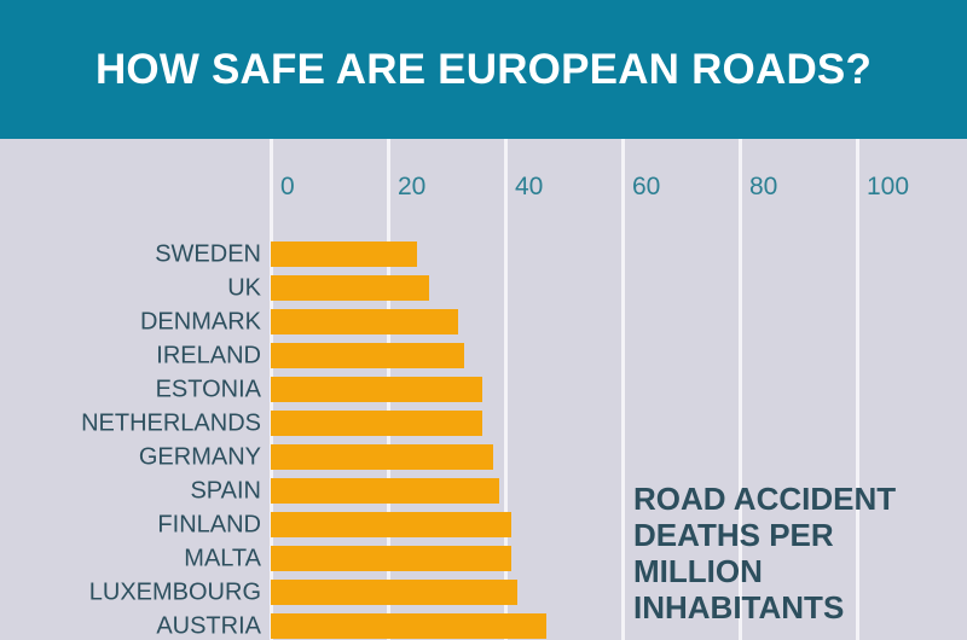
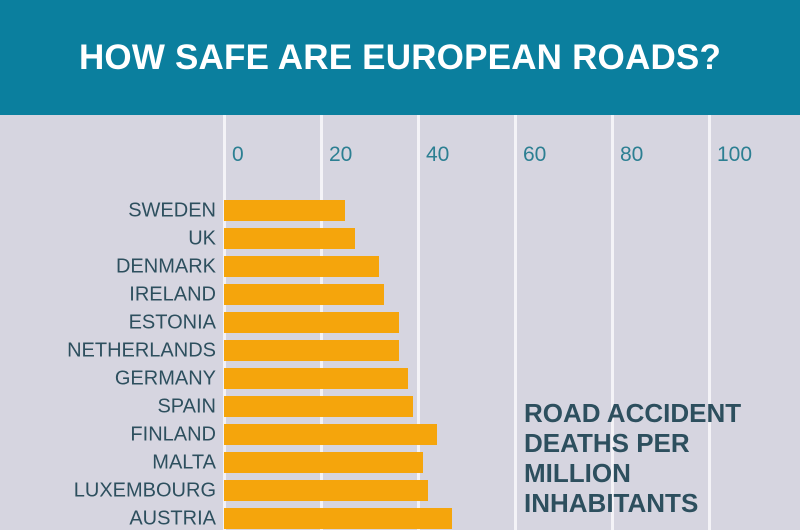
FINLAND: 41 -> 44
